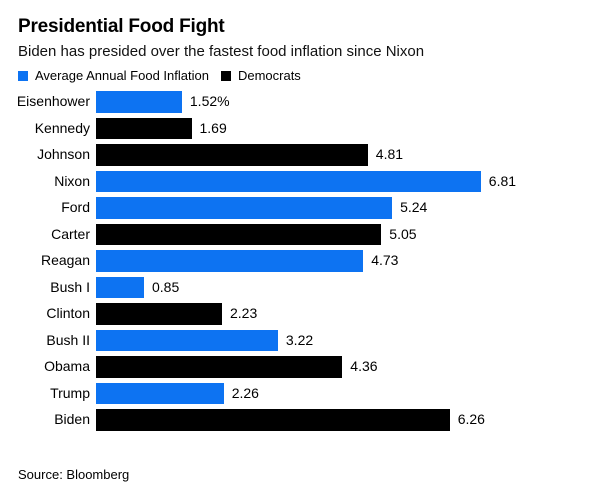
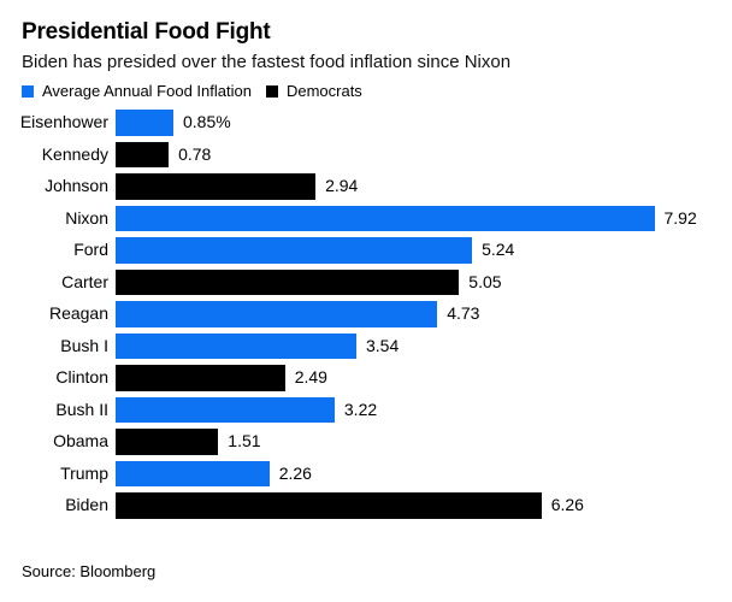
Eisenhower: 1.52% -> 0.85%
Kennedy: 1.69 -> 0.78
Johnson: 4.81 -> 2.94
Nixon: 6.81 -> 7.92
Bush I: 0.85 -> 3.54
Clinton: 2.23 -> 2.49
Obama: 4.36 -> 1.51
